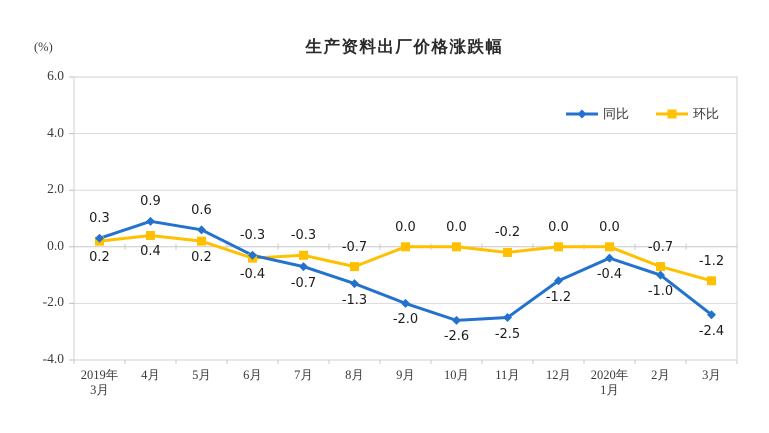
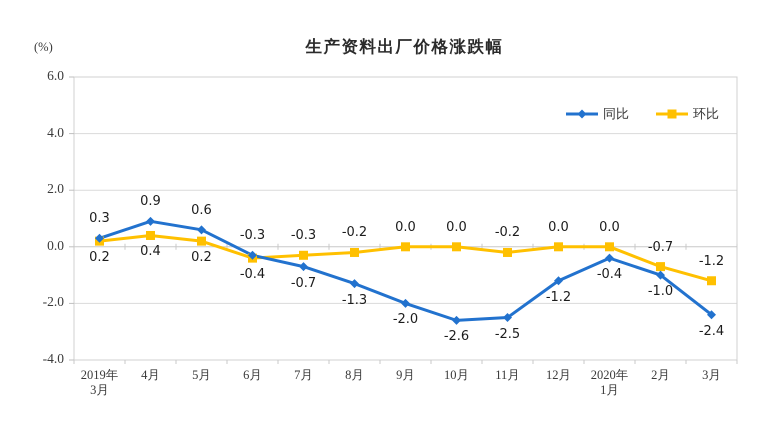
环比/8月: -0.7 -> -0.2
